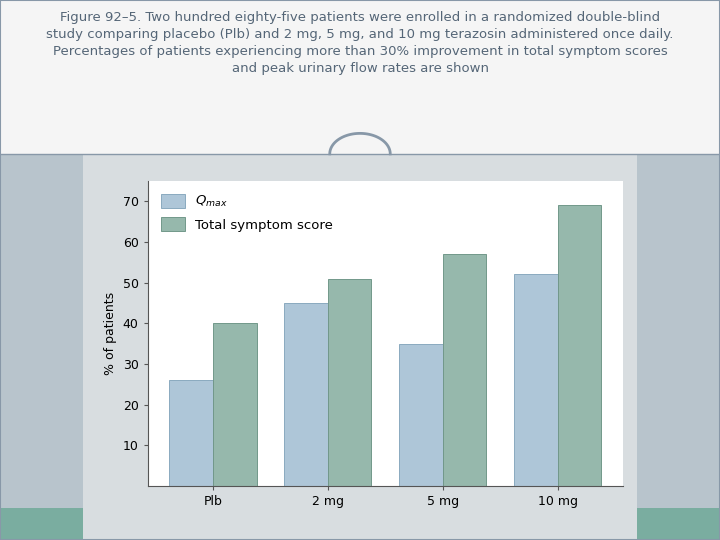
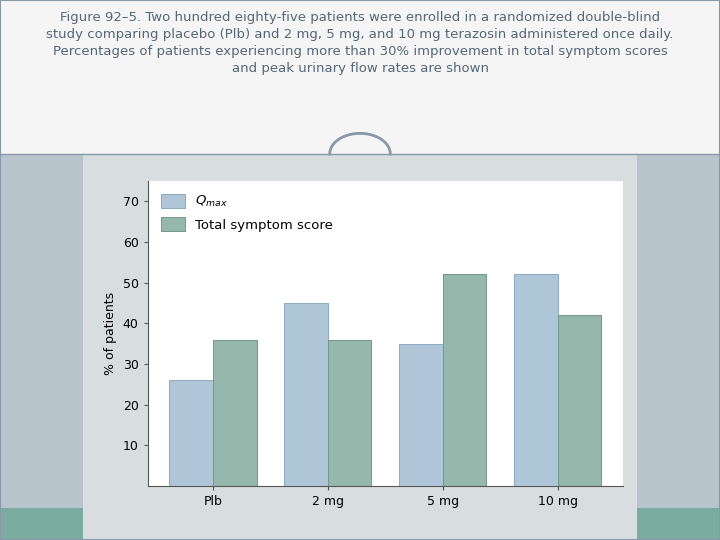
Total symptom score/Plb: 40 -> 36
Total symptom score/2 mg: 51 -> 36
Total symptom score/5 mg: 57 -> 52
Total symptom score/10 mg: 69 -> 42
